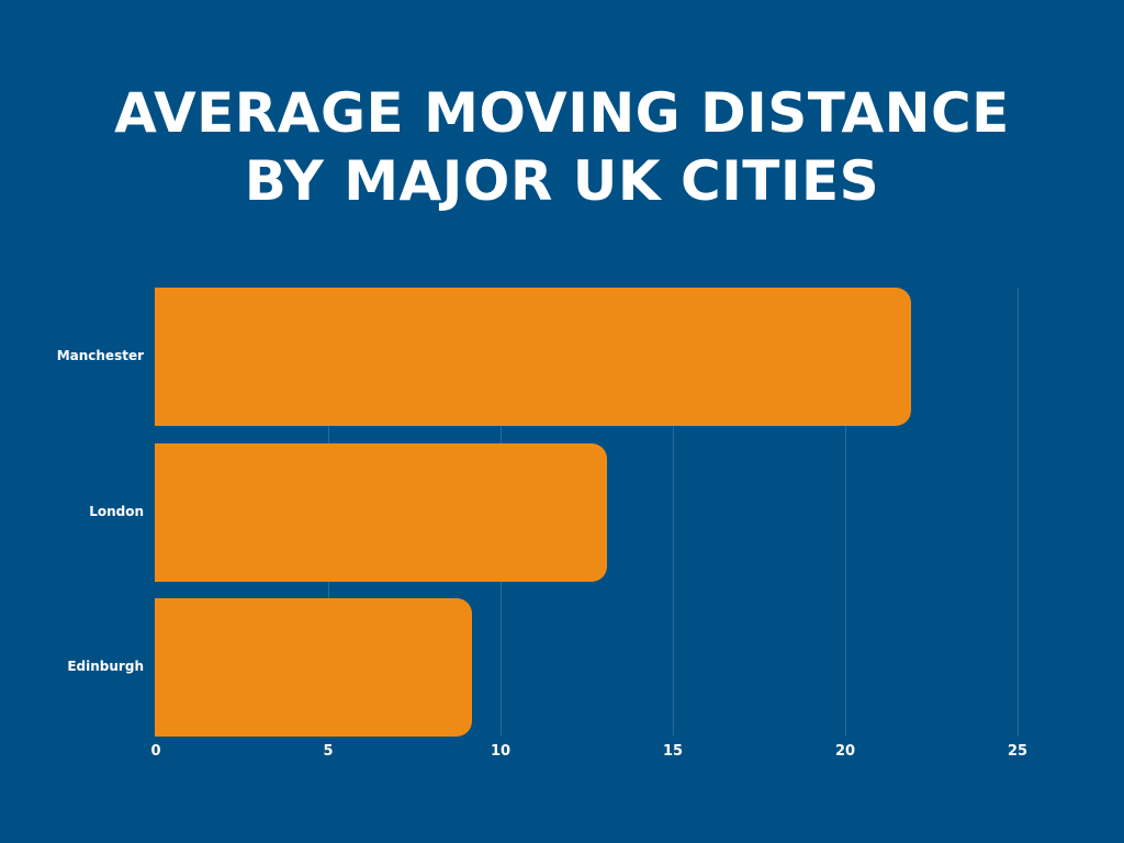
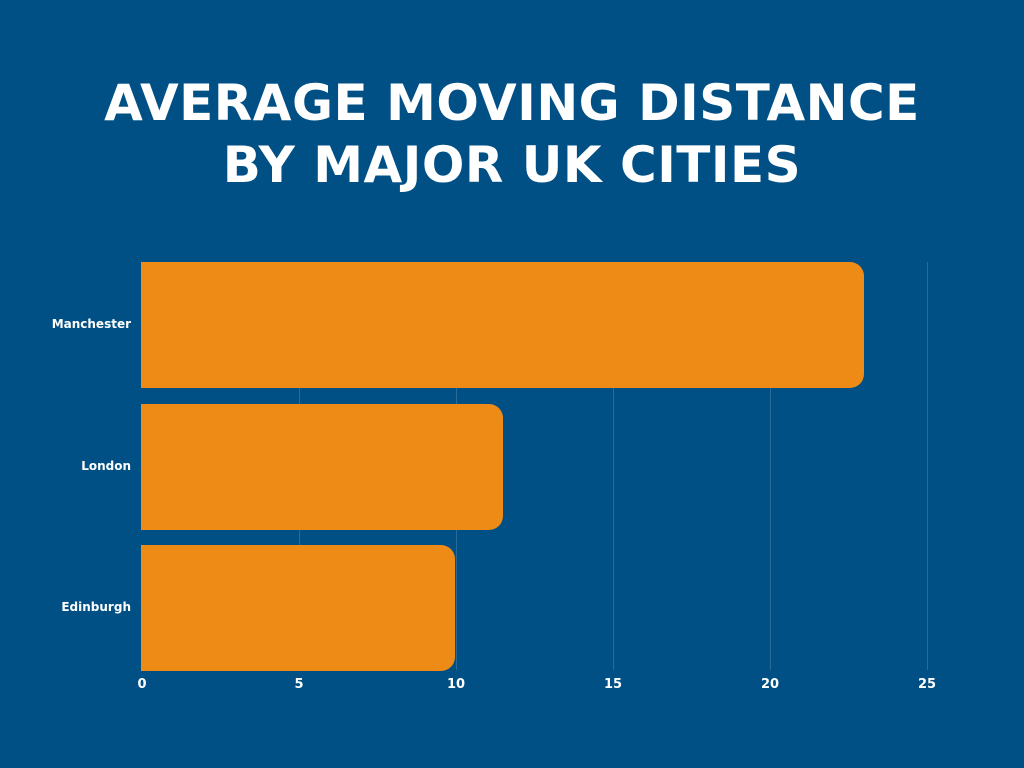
Manchester: 21.9 -> 23.0
London: 13.1 -> 11.5
Edinburgh: 9.2 -> 10.0
